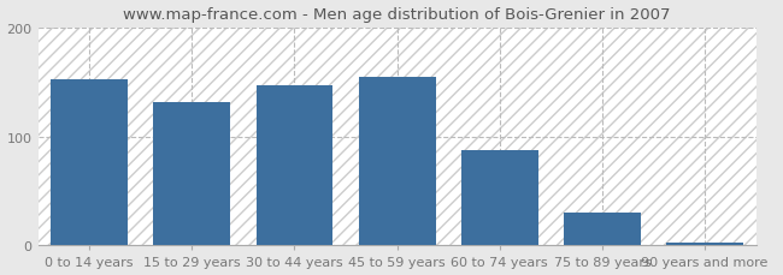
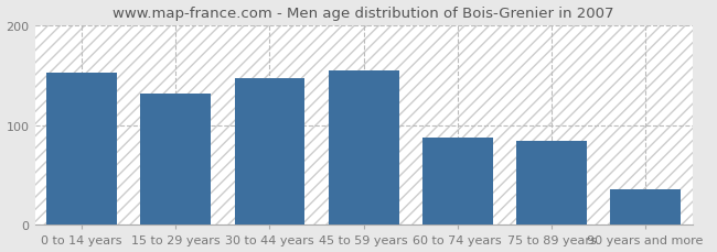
75 to 89 years: 30 -> 84
90 years and more: 3 -> 36
